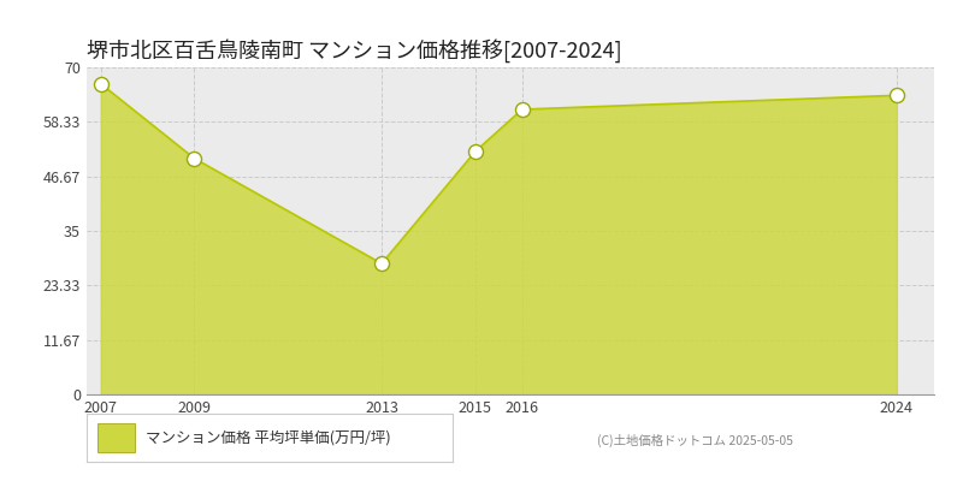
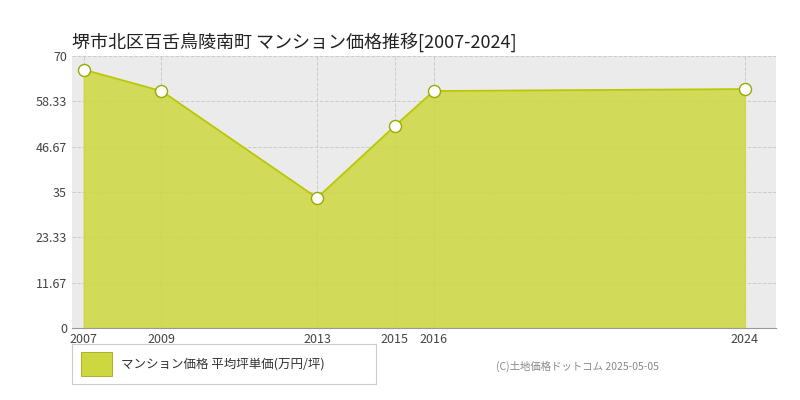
2009: 50.5 -> 61.0
2013: 28.0 -> 33.5
2024: 64.0 -> 61.5
